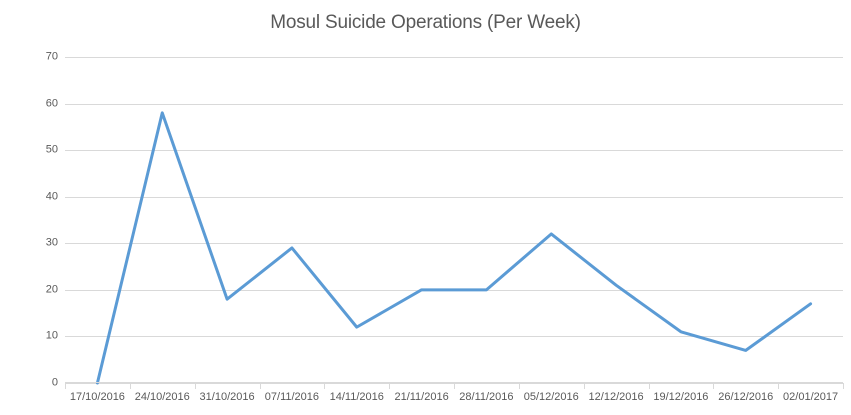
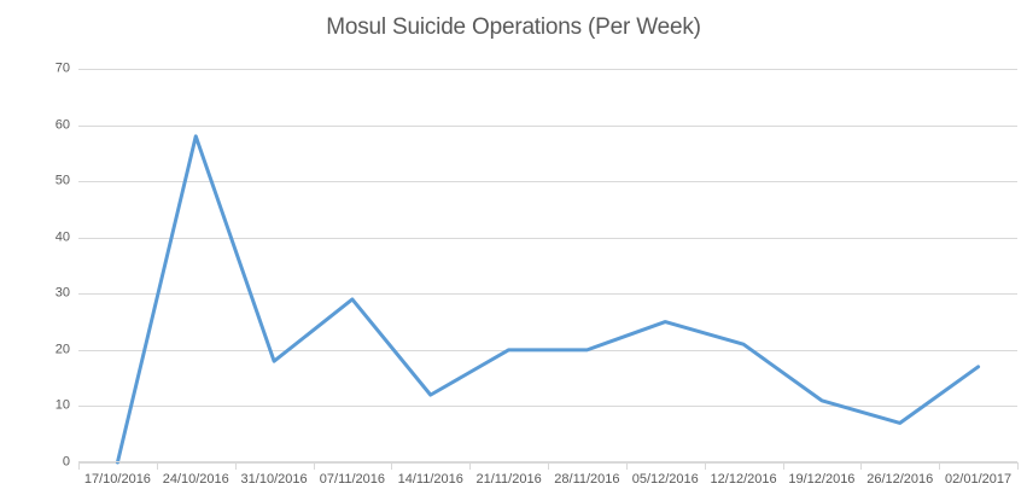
05/12/2016: 32 -> 25
